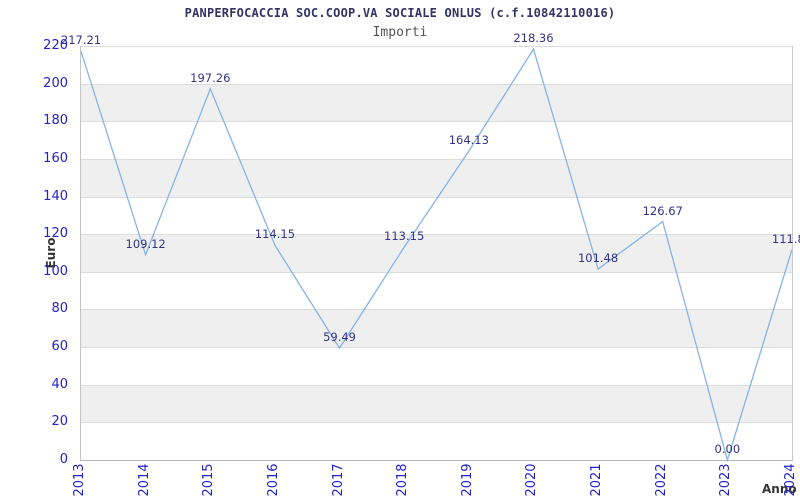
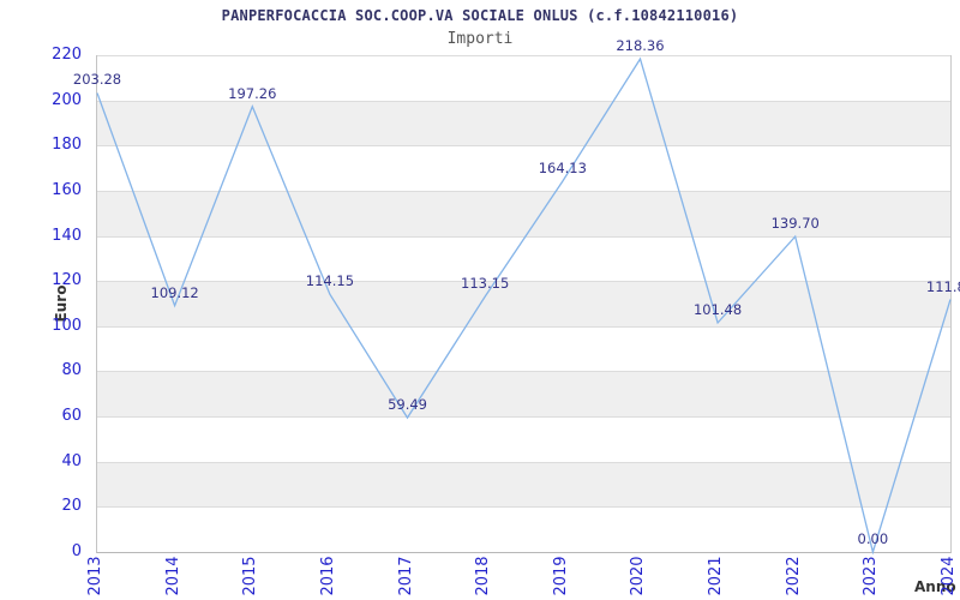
2013: 217.21 -> 203.28
2022: 126.67 -> 139.70
